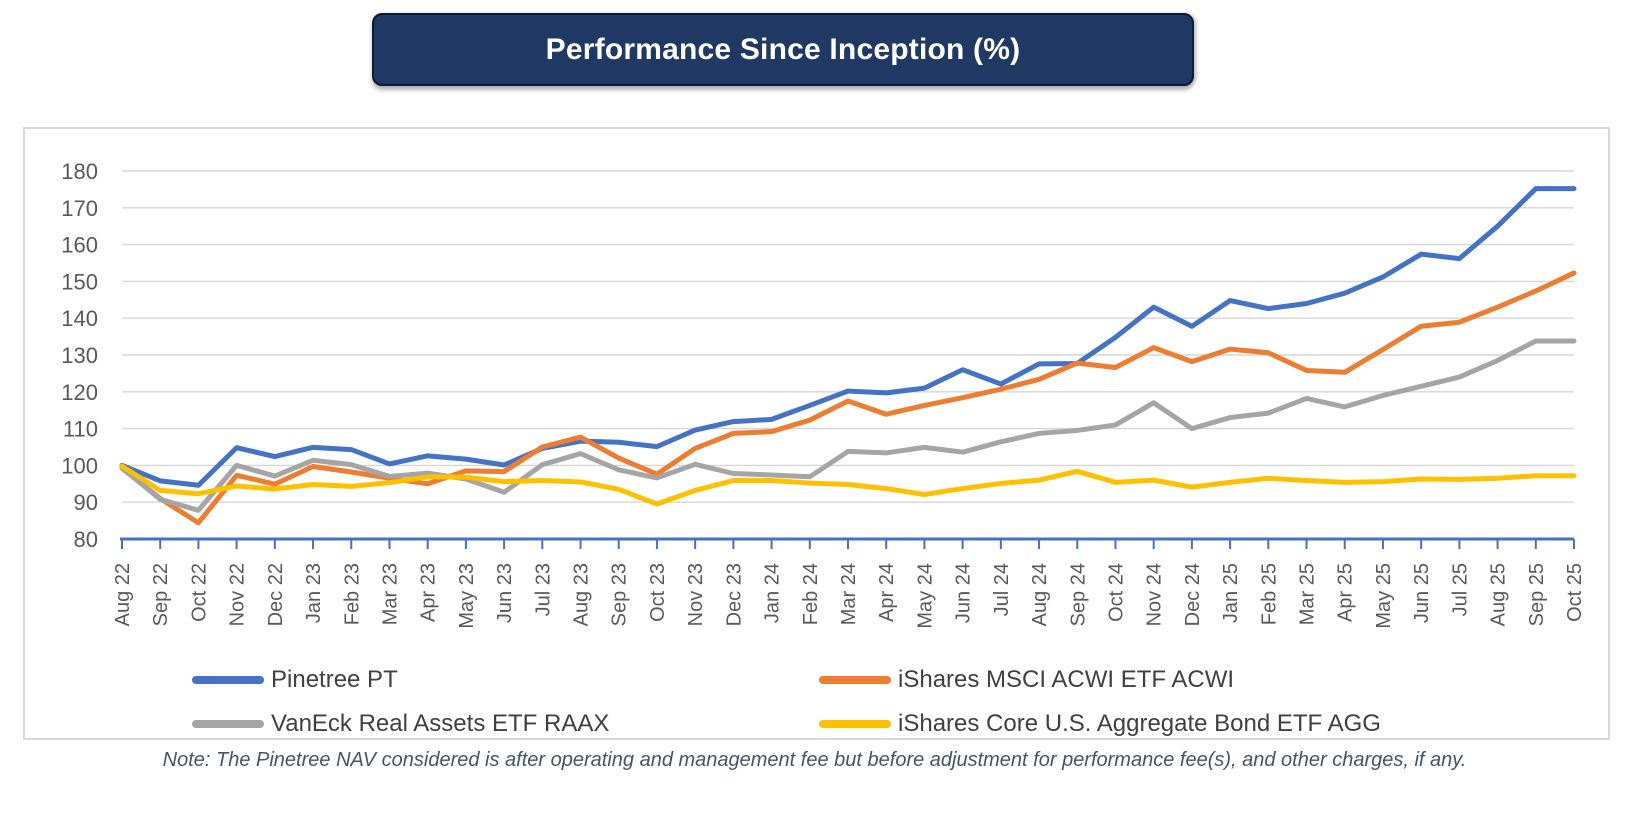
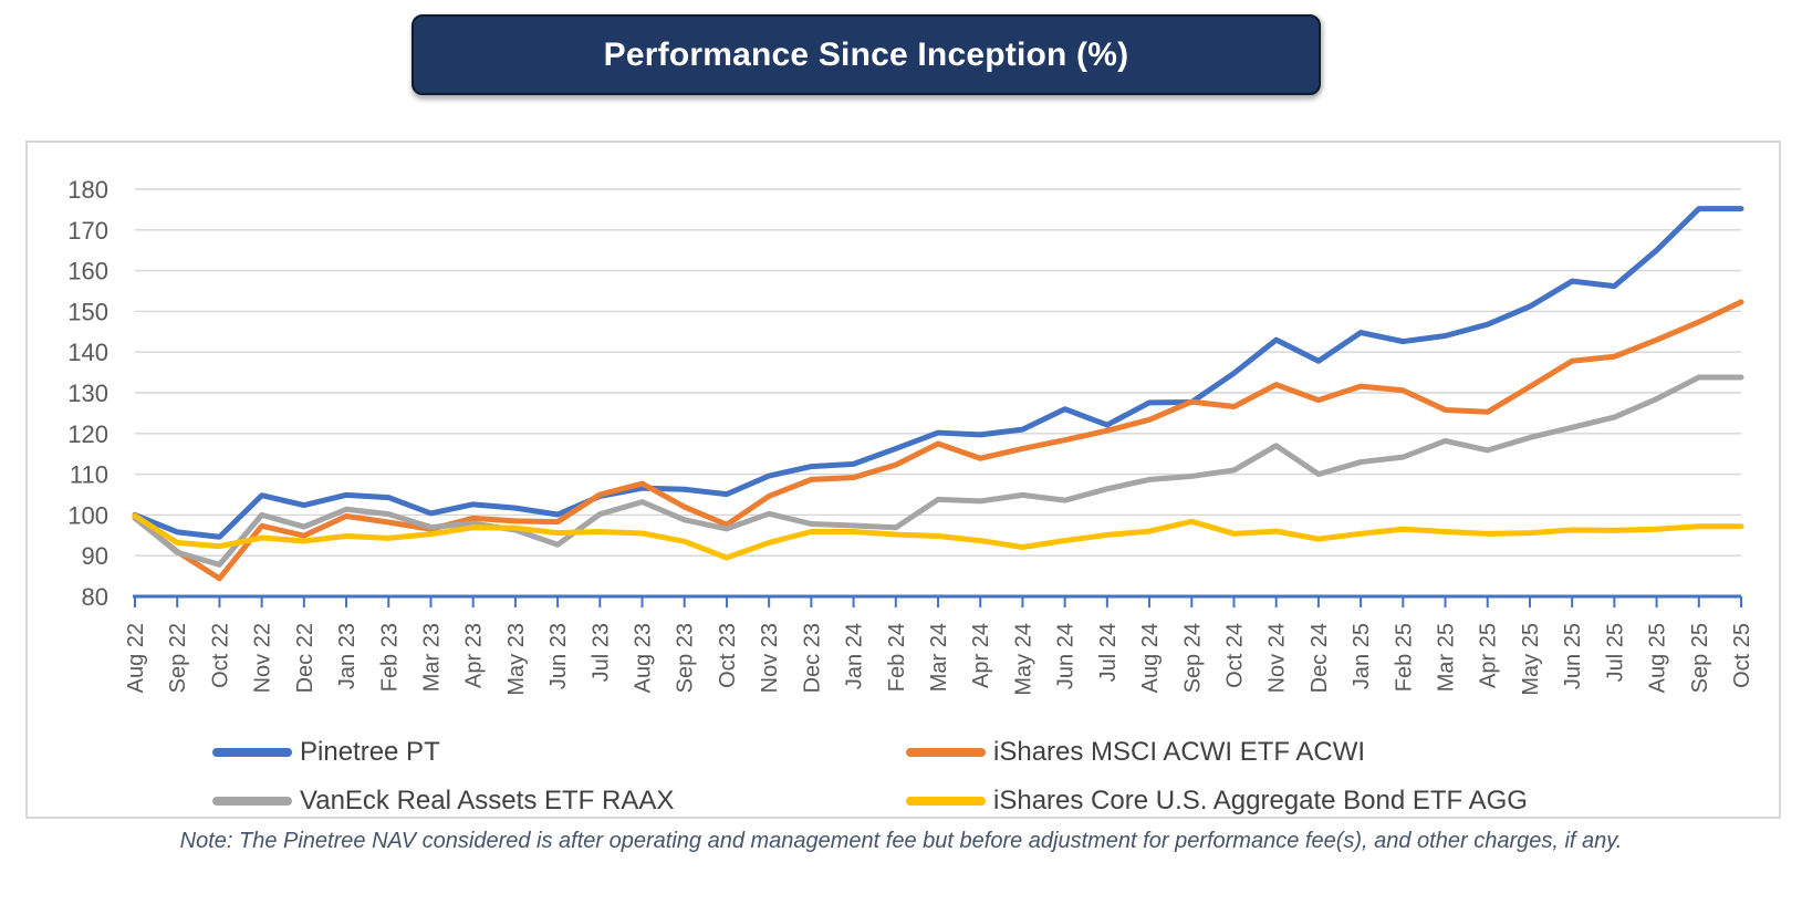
iShares MSCI ACWI ETF ACWI/Apr 23: 95 -> 99
